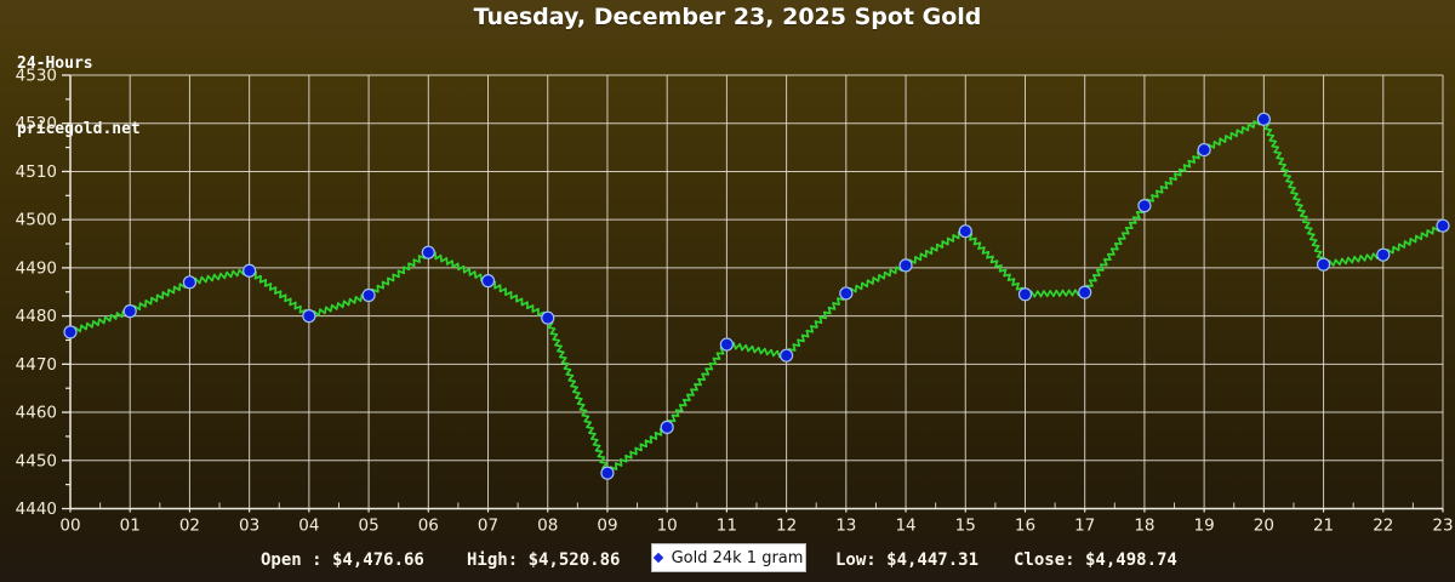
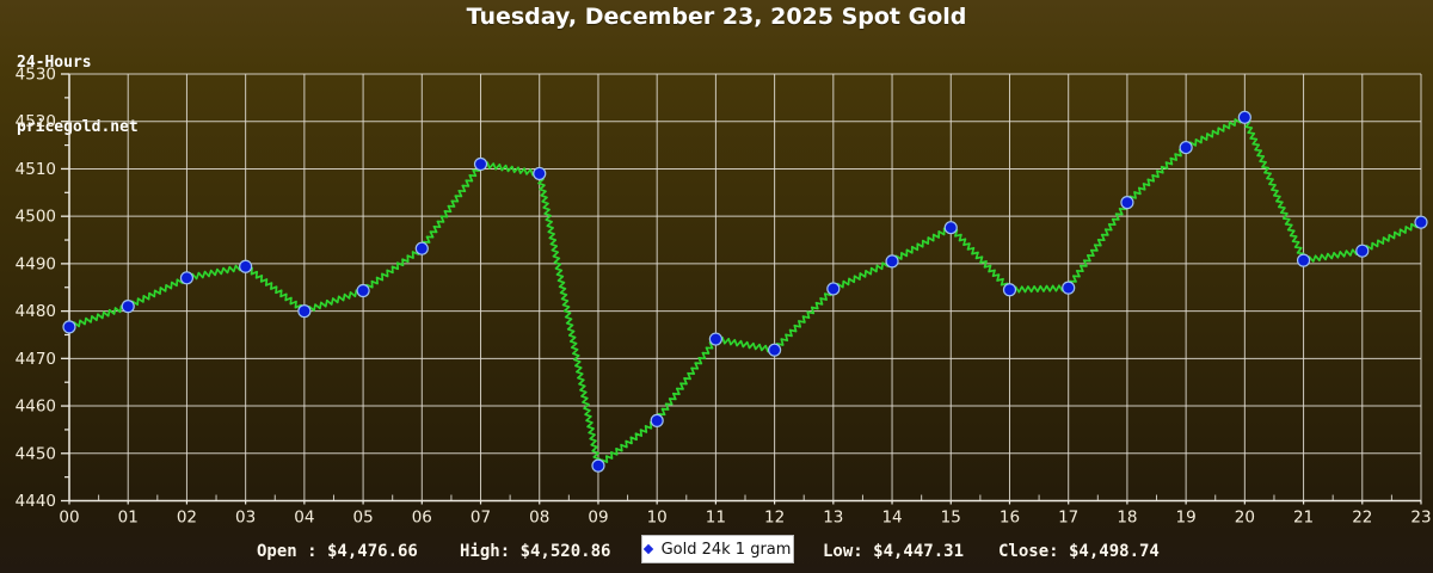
07: 4487 -> 4511
08: 4480 -> 4509
